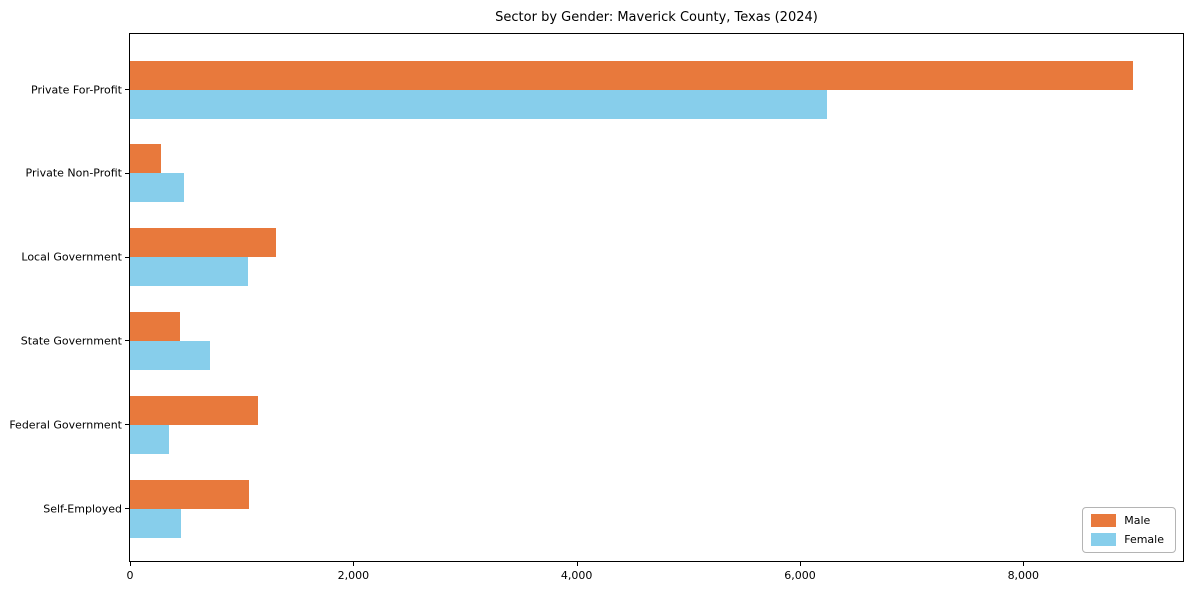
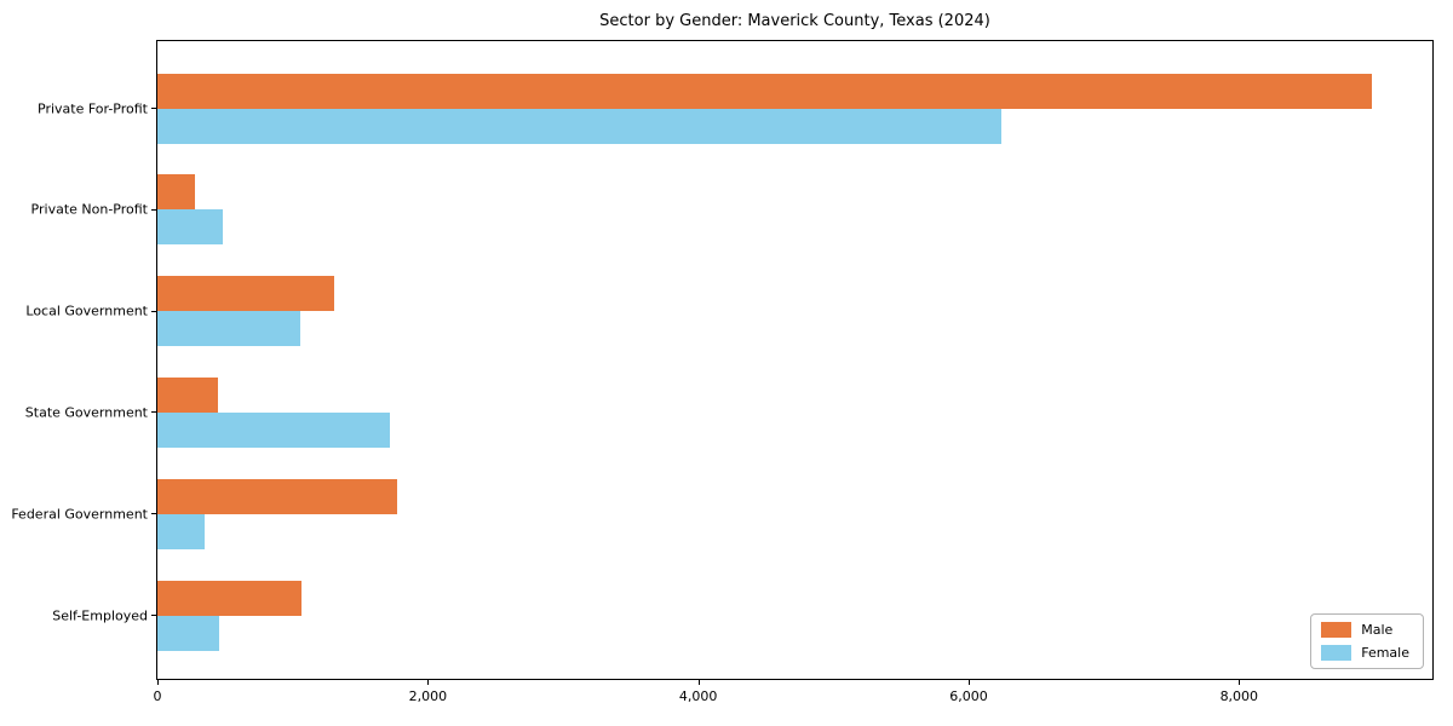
Female/State Government: 720 -> 1720
Male/Federal Government: 1150 -> 1770
